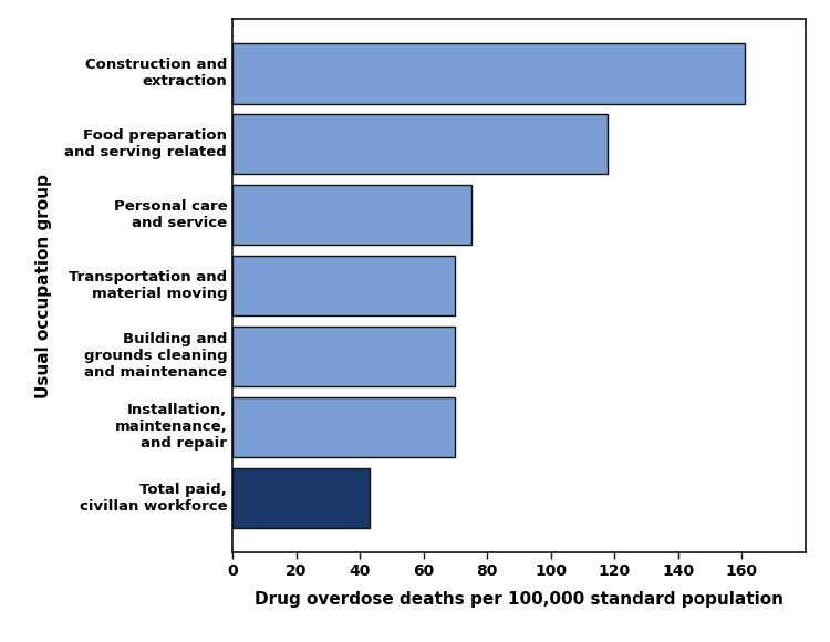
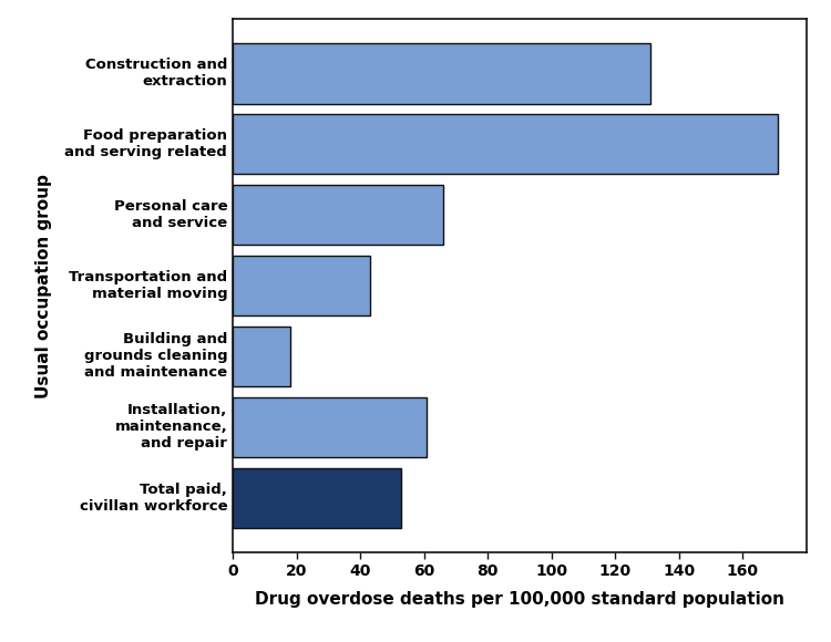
Construction and extraction: 161 -> 131
Food preparation and serving related: 118 -> 171
Personal care and service: 75 -> 66
Transportation and material moving: 70 -> 43
Building and grounds cleaning and maintenance: 70 -> 18
Installation, maintenance, and repair: 70 -> 61
Total paid, civillan workforce: 43 -> 53
